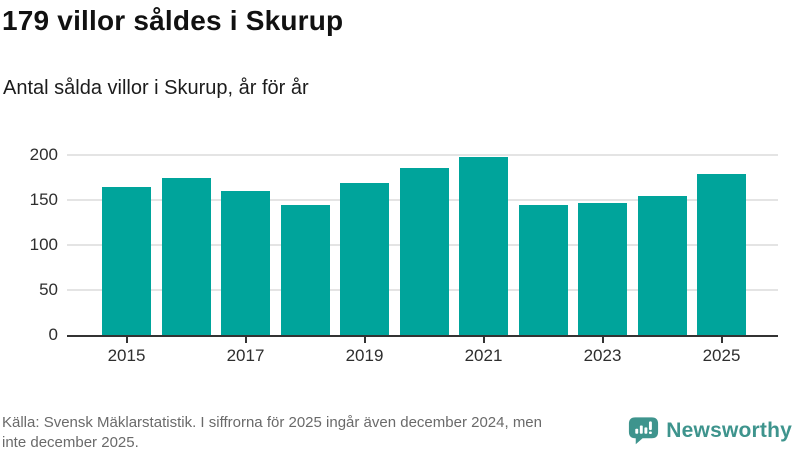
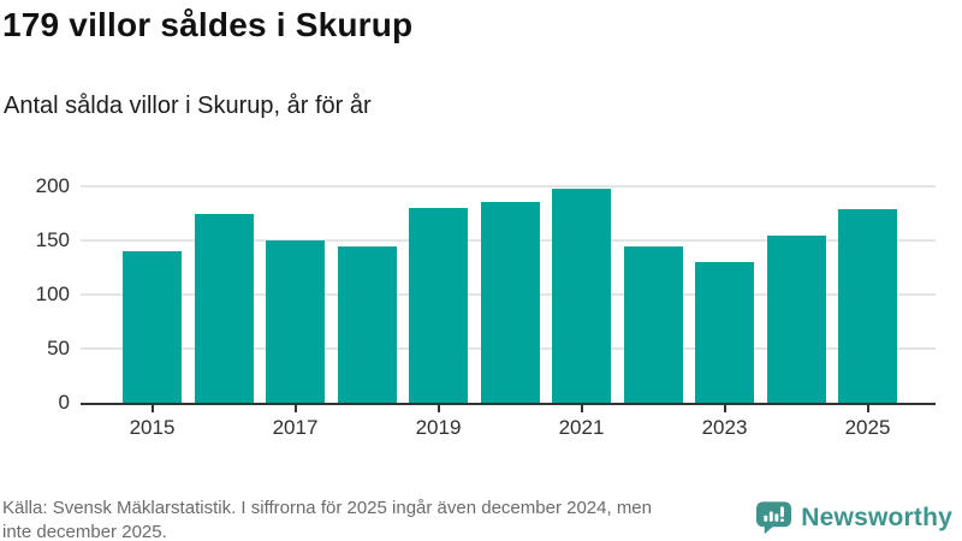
2015: 160 -> 140
2017: 160 -> 150
2019: 170 -> 180
2023: 150 -> 130
